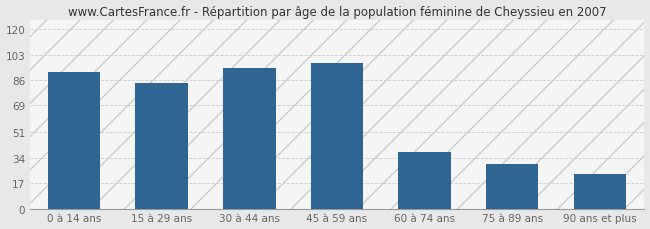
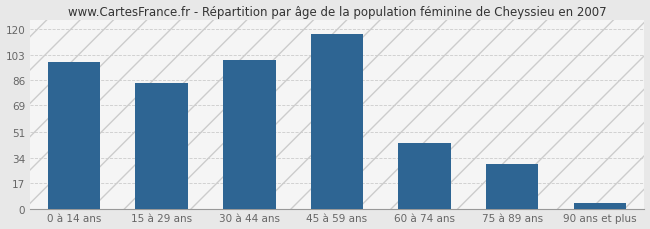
0 à 14 ans: 91 -> 98
30 à 44 ans: 94 -> 99
45 à 59 ans: 97 -> 117
60 à 74 ans: 38 -> 44
90 ans et plus: 23 -> 4
